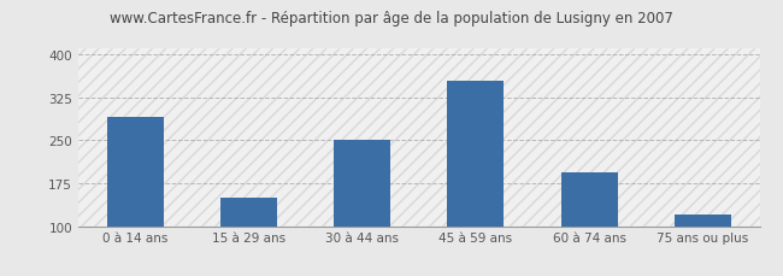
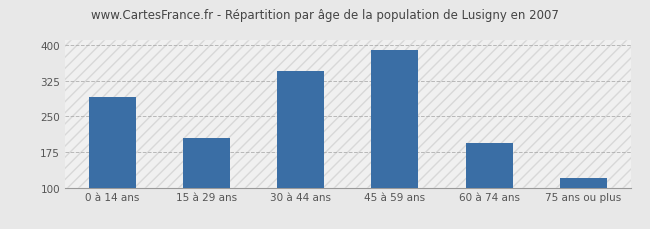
15 à 29 ans: 150 -> 205
30 à 44 ans: 250 -> 345
45 à 59 ans: 355 -> 390
